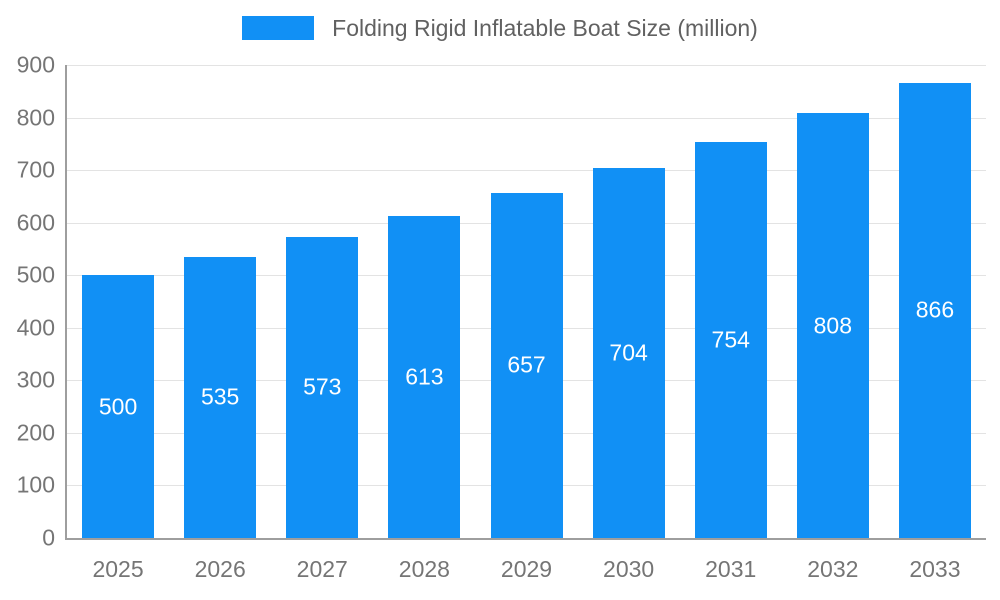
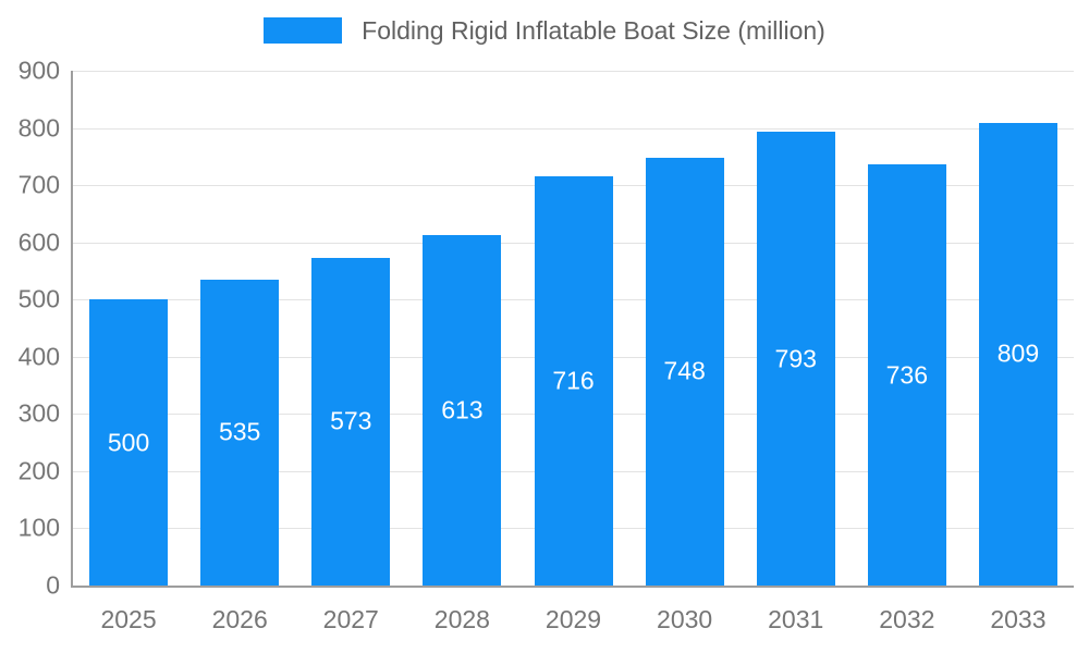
2029: 657 -> 716
2030: 704 -> 748
2031: 754 -> 793
2032: 808 -> 736
2033: 866 -> 809
